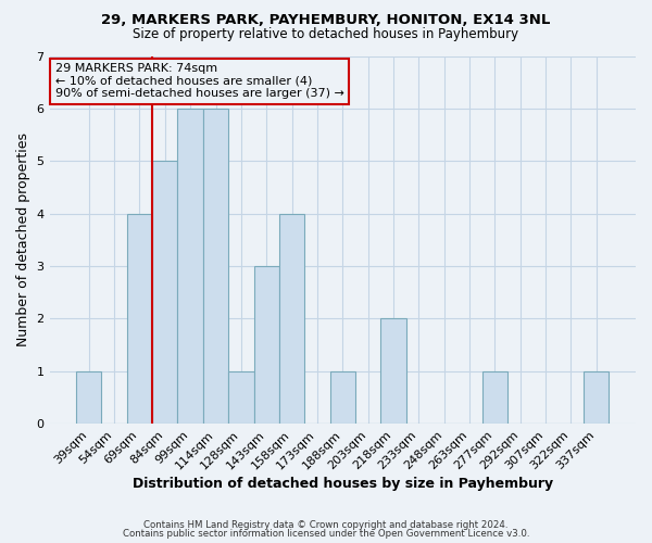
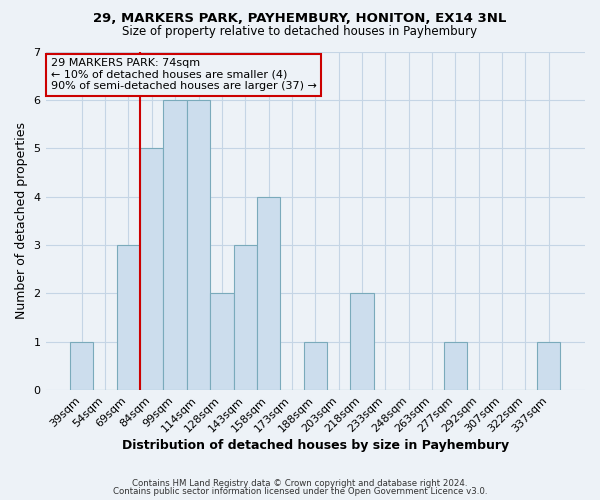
69sqm: 4 -> 3
128sqm: 1 -> 2
